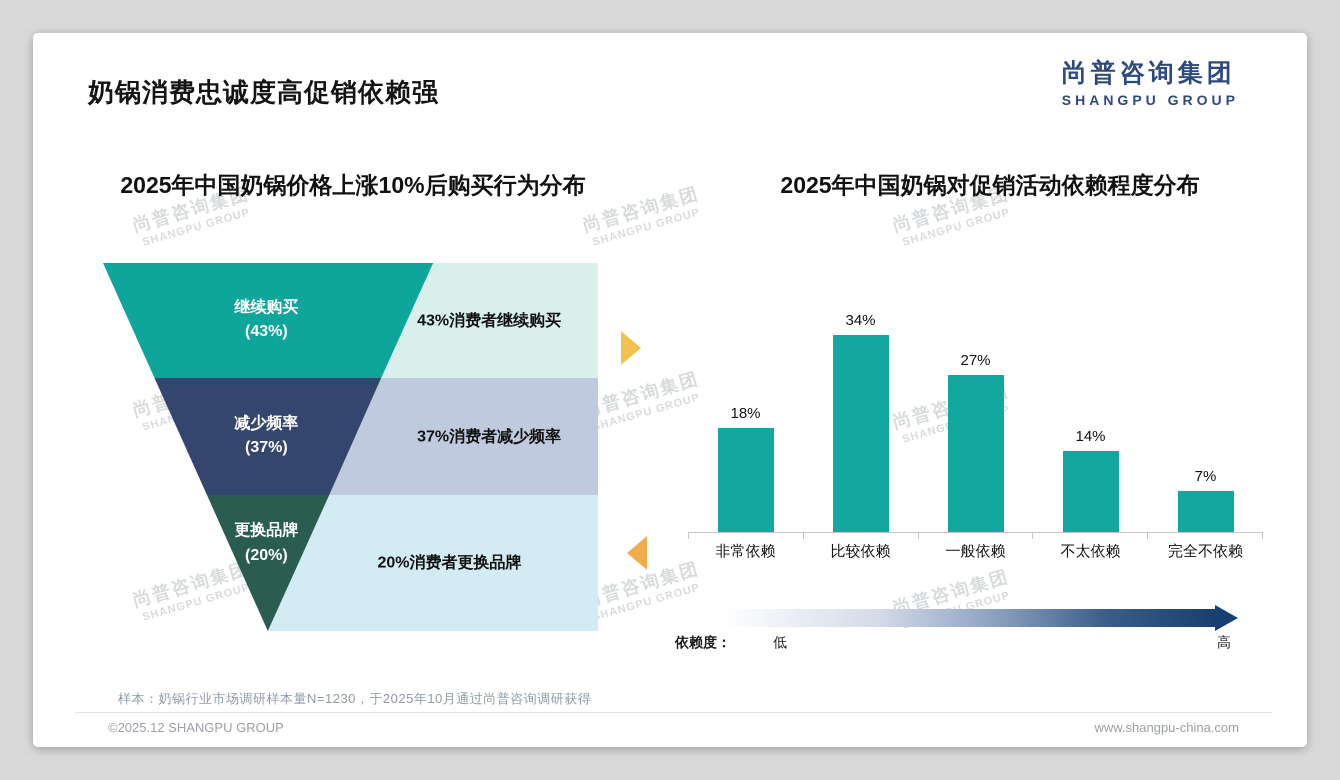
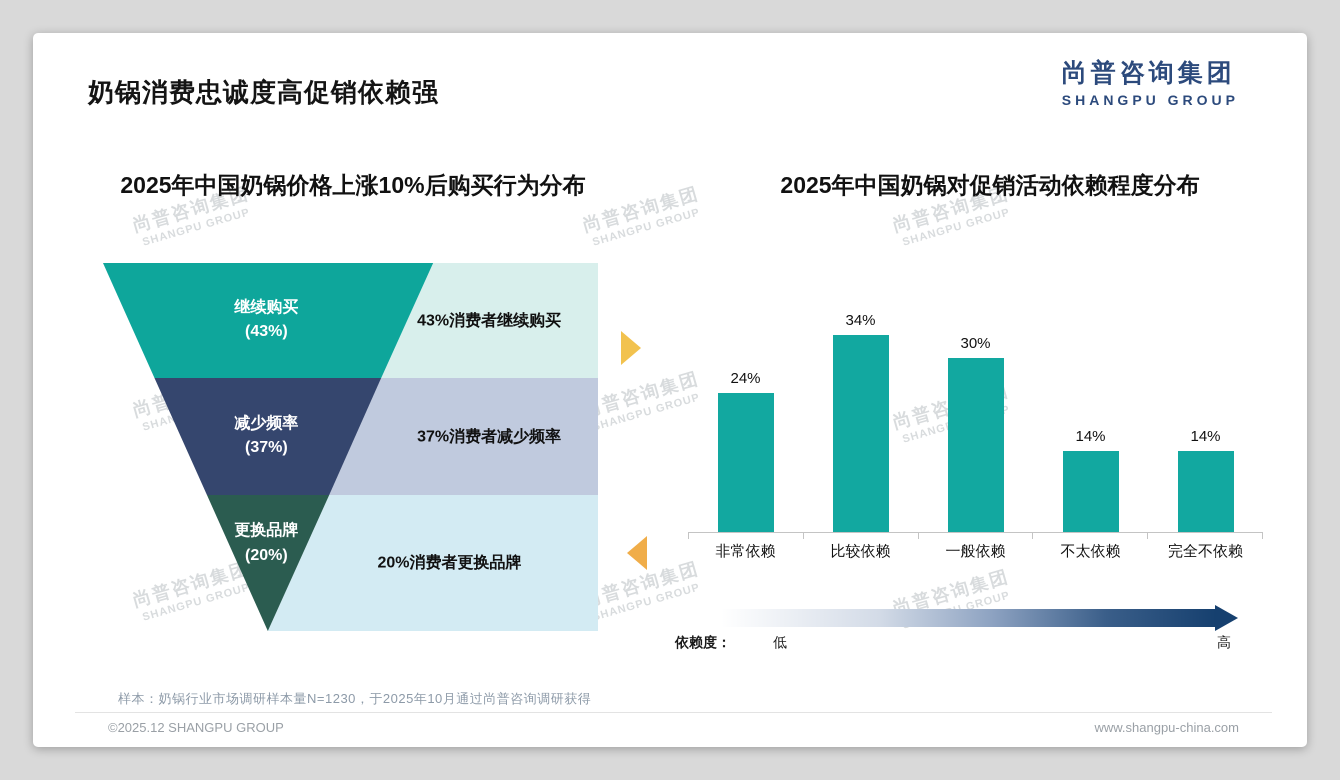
2025年中国奶锅对促销活动依赖程度分布/非常依赖: 18% -> 24%
2025年中国奶锅对促销活动依赖程度分布/一般依赖: 27% -> 30%
2025年中国奶锅对促销活动依赖程度分布/完全不依赖: 7% -> 14%
